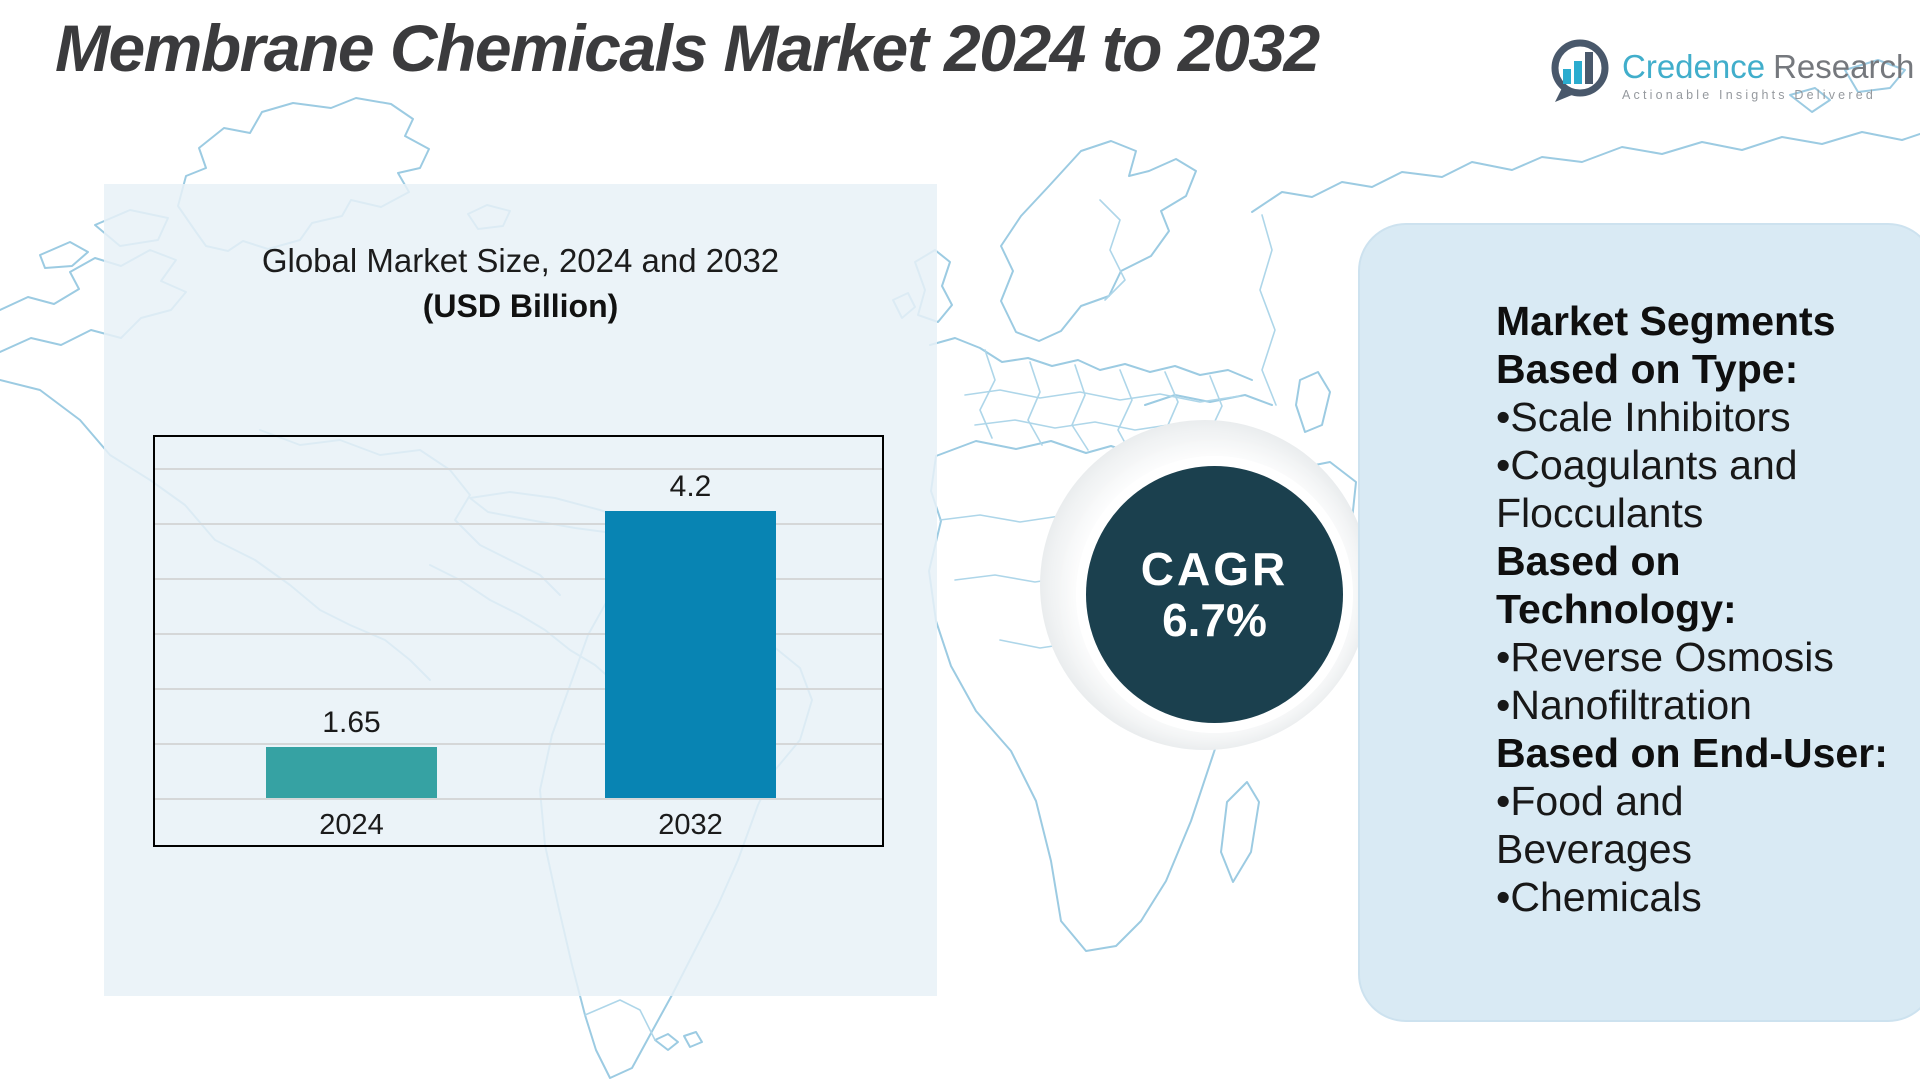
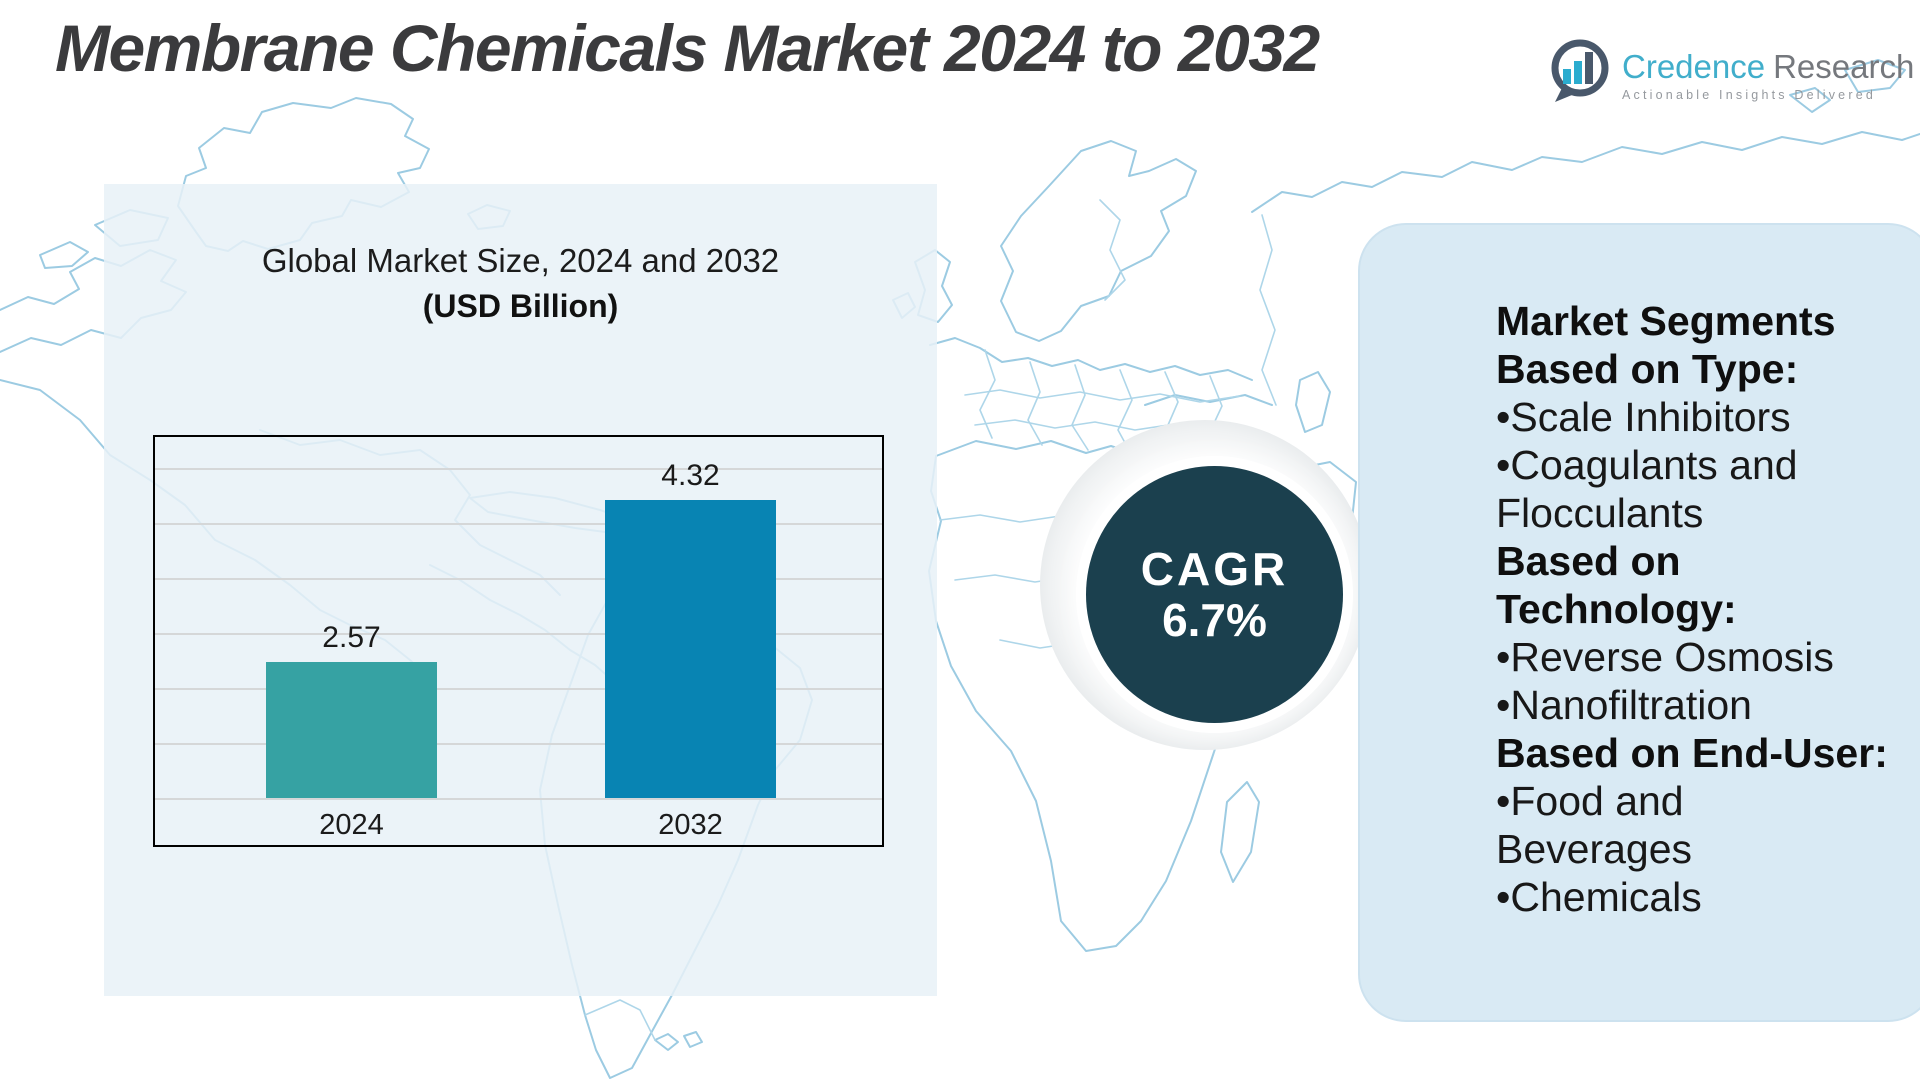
2024: 1.65 -> 2.57
2032: 4.2 -> 4.32
